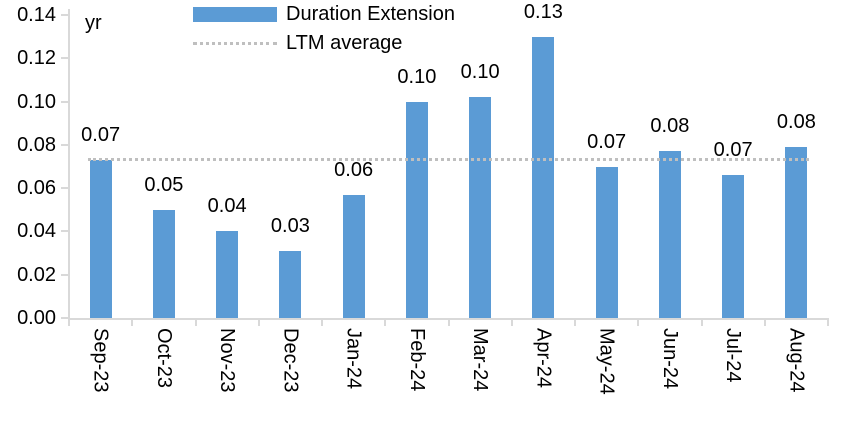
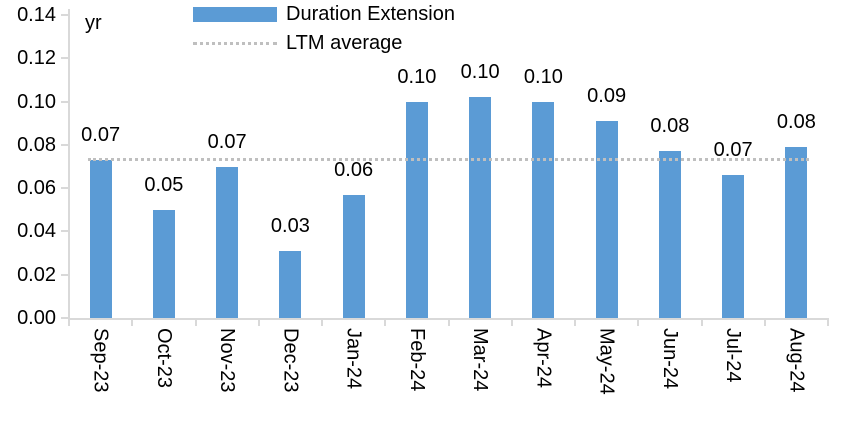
Nov-23: 0.04 -> 0.07
Apr-24: 0.13 -> 0.10
May-24: 0.07 -> 0.09
